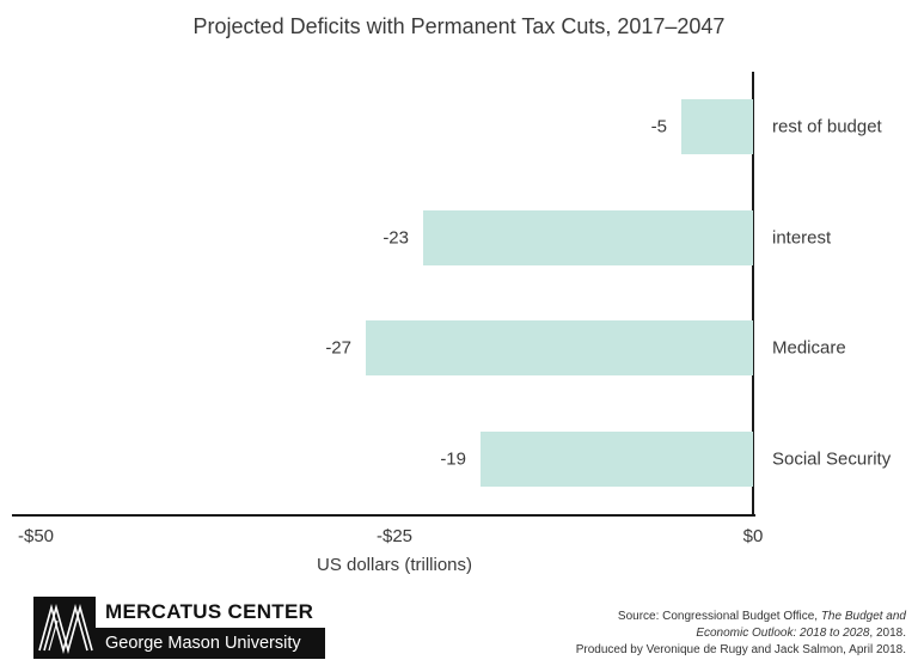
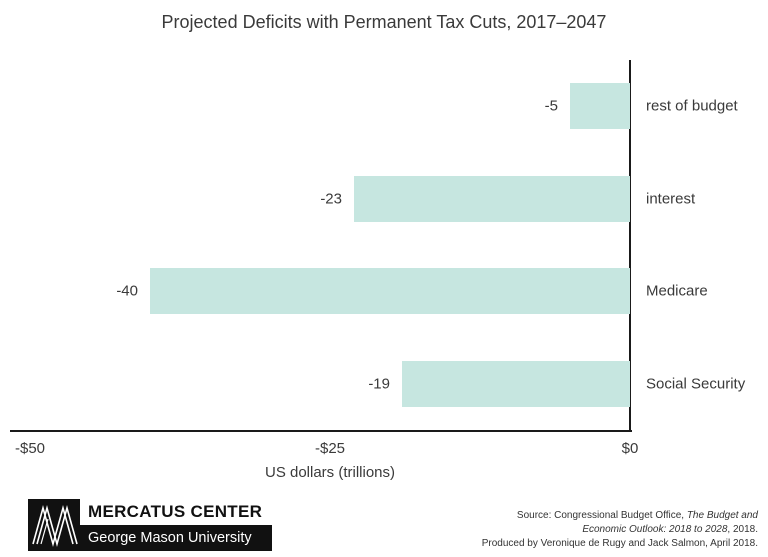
Medicare: -27 -> -40
